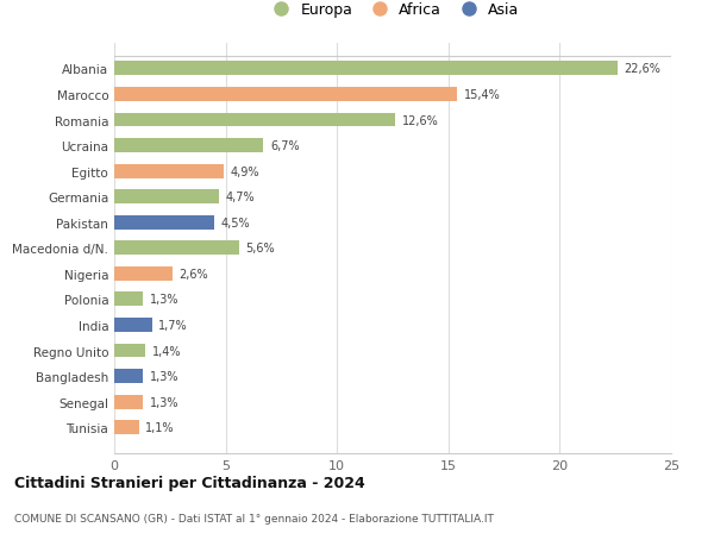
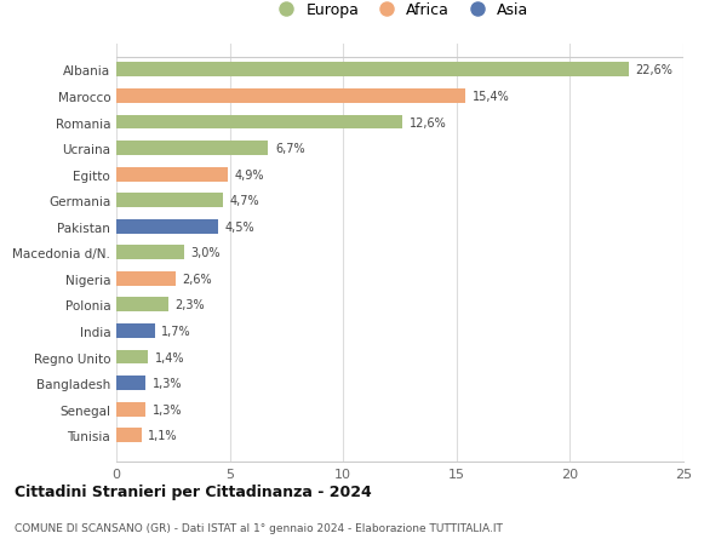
Macedonia d/N.: 5,6% -> 3,0%
Polonia: 1,3% -> 2,3%
